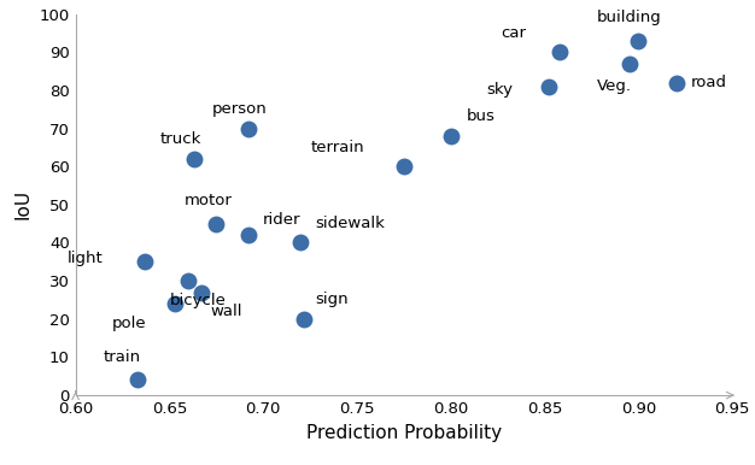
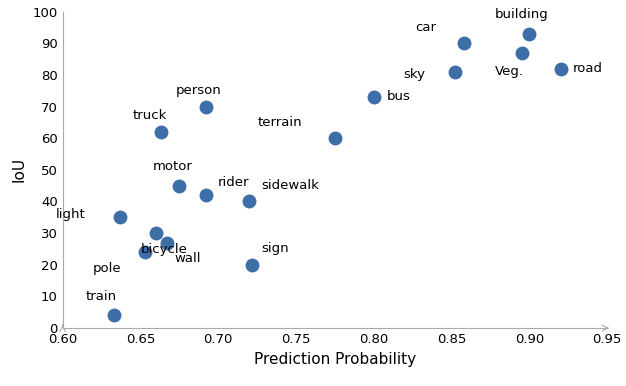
0.80: 68 -> 73
